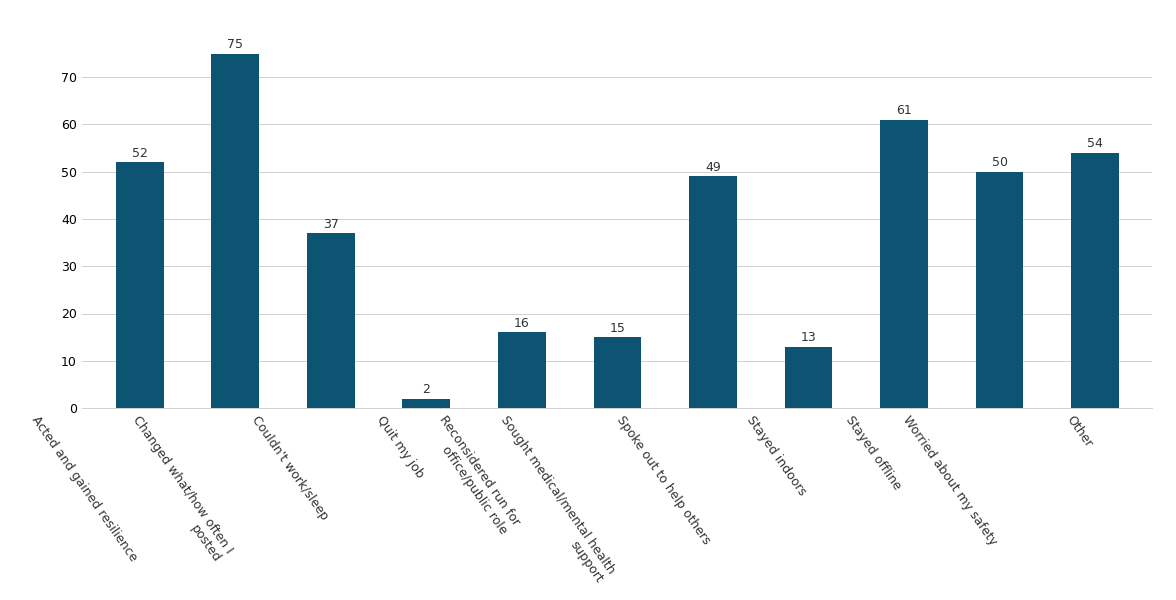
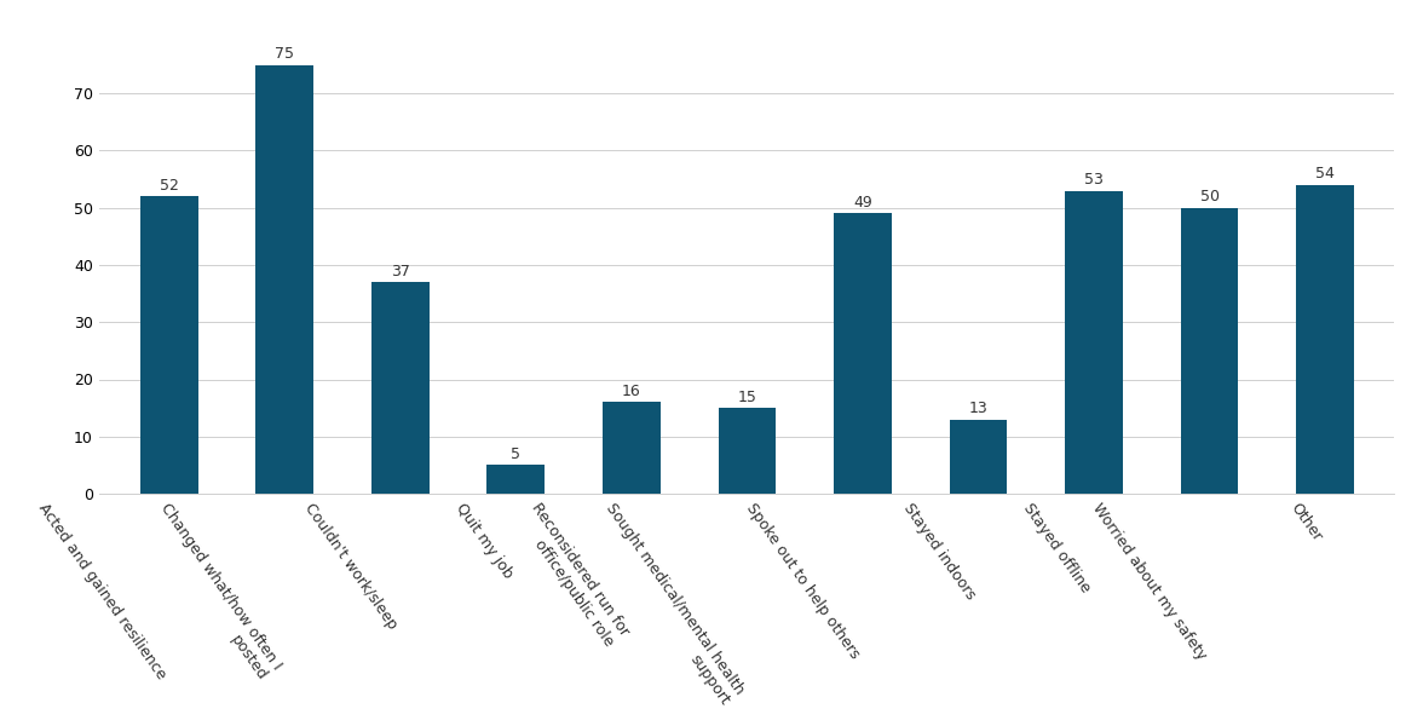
Quit my job: 2 -> 5
Stayed offline: 61 -> 53
